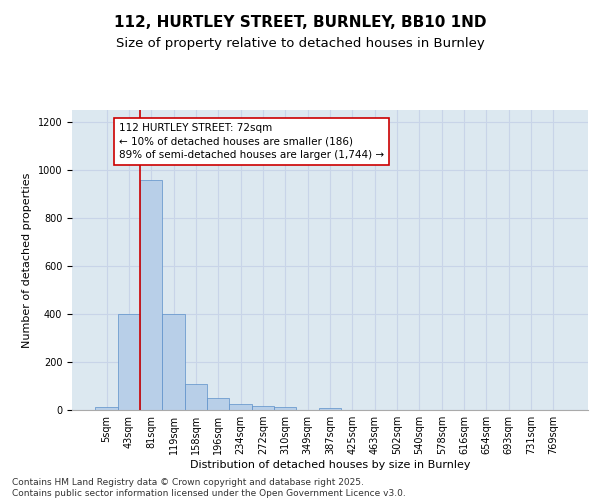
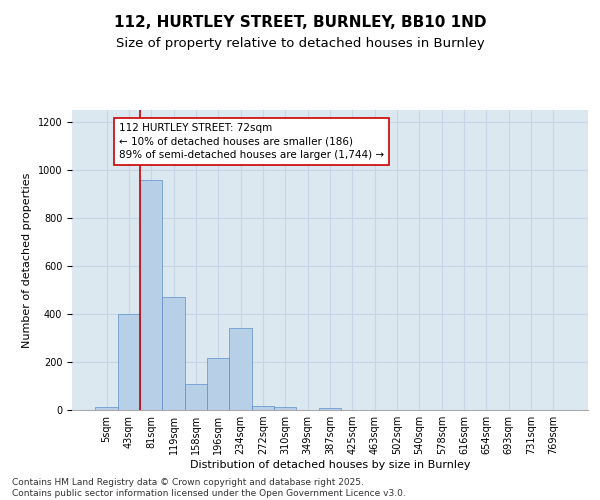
119sqm: 400 -> 470
196sqm: 50 -> 215
234sqm: 25 -> 340
